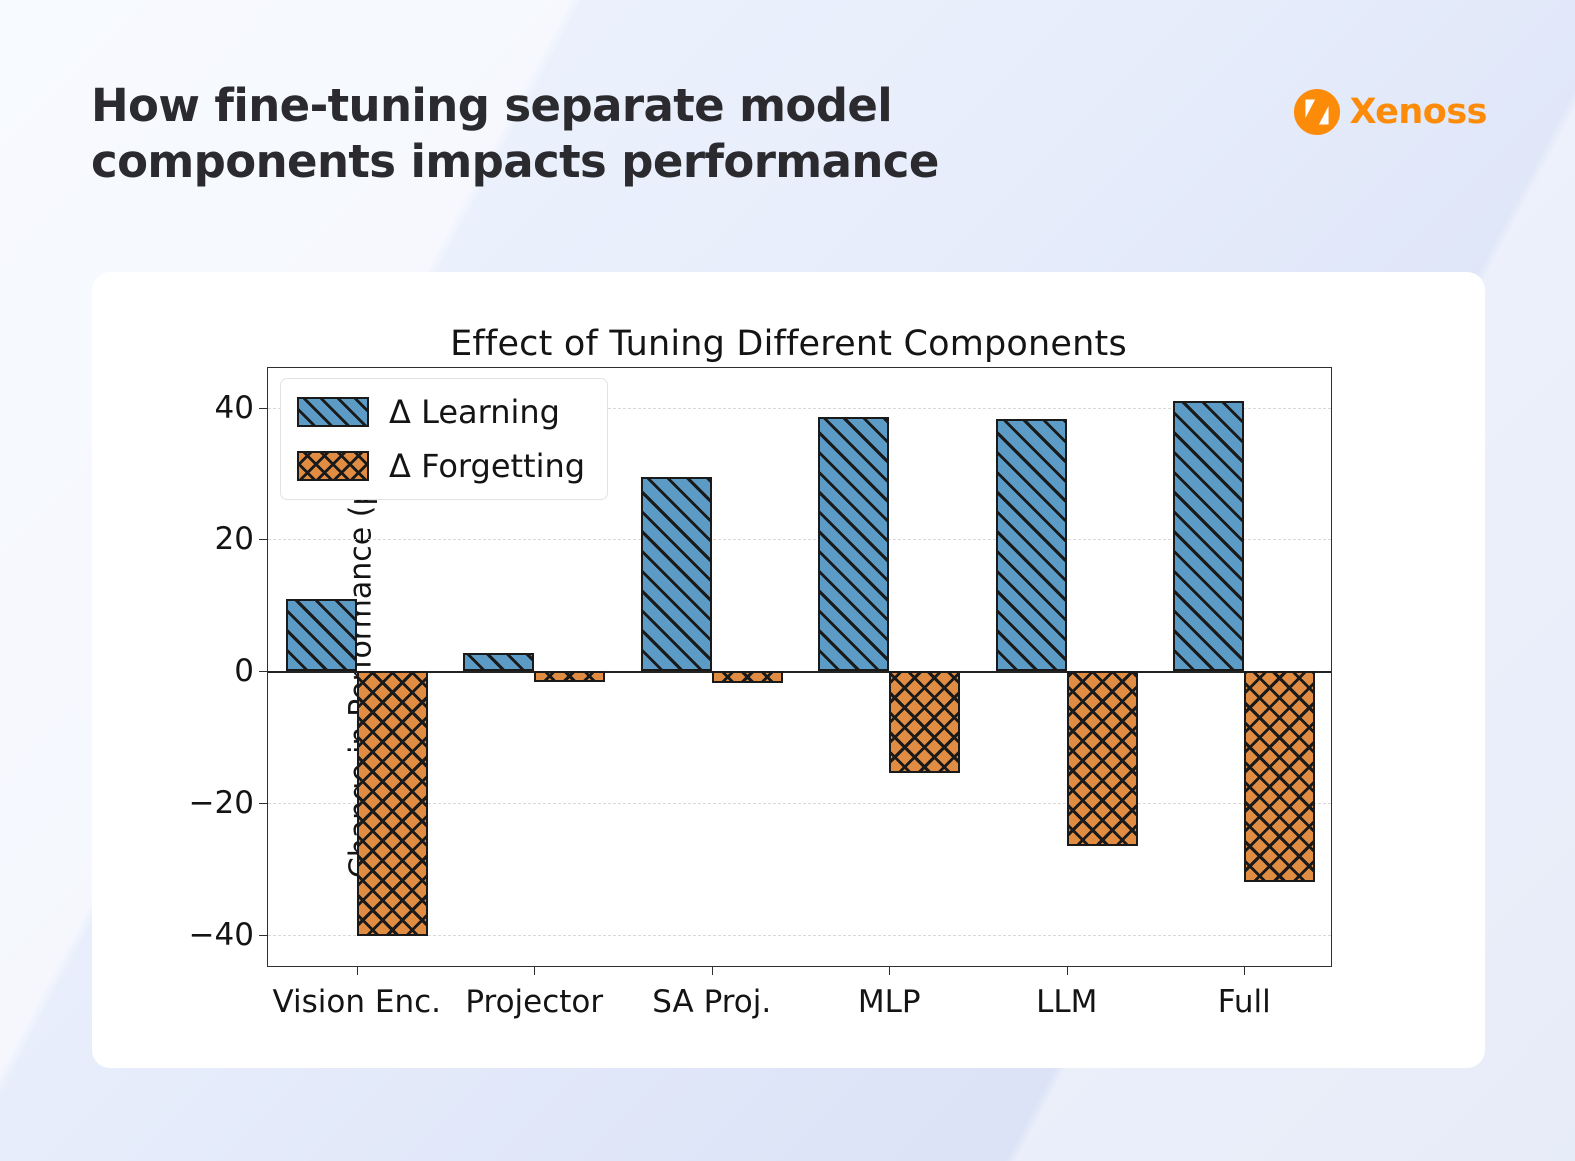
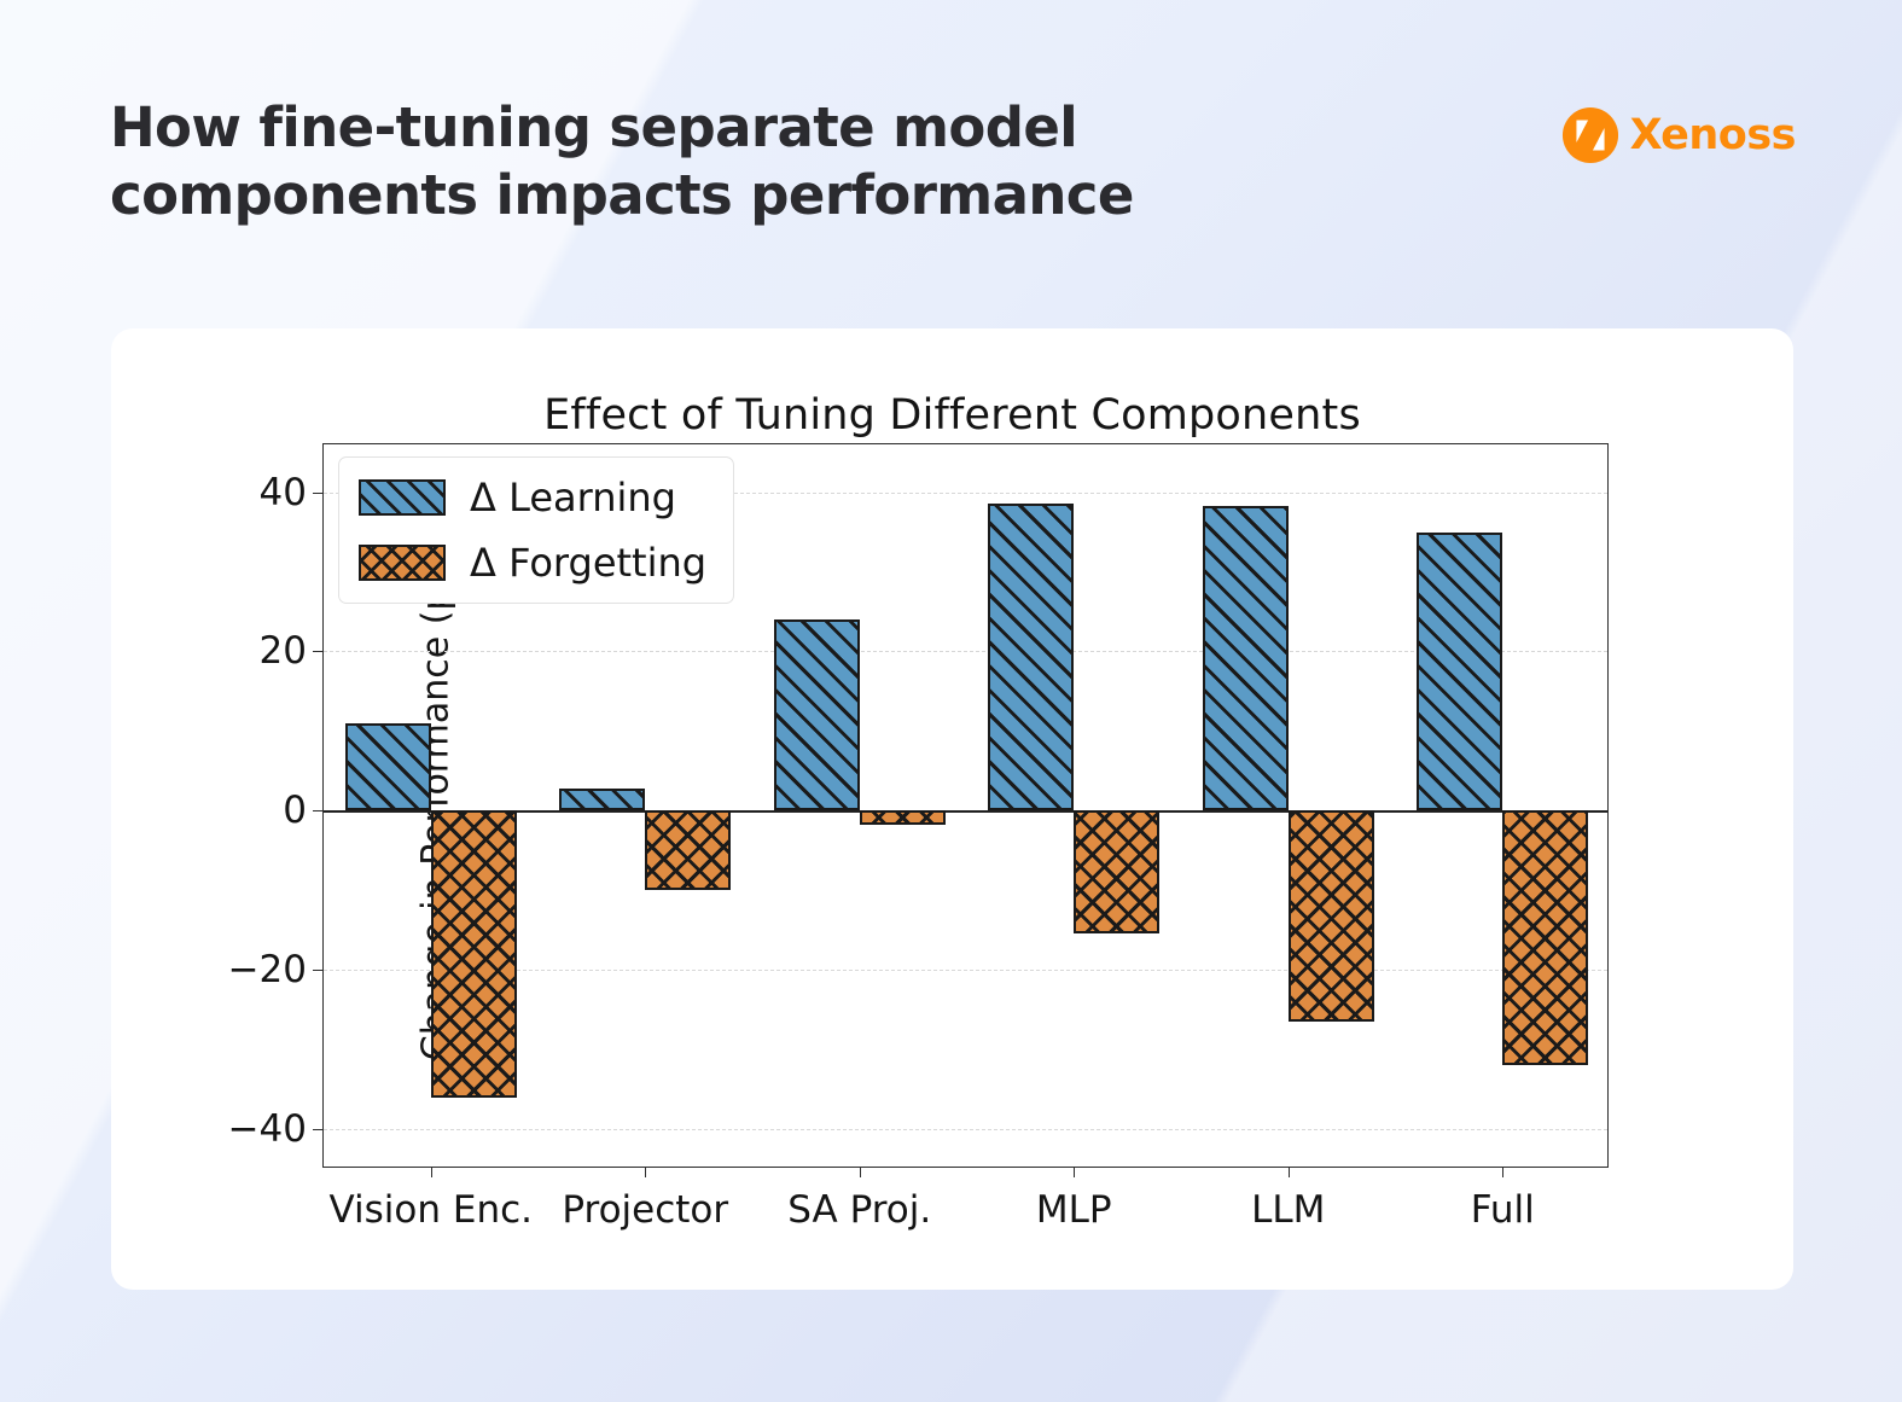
Δ Forgetting/Vision Enc.: -40 -> -36
Δ Forgetting/Projector: -2 -> -10
Δ Learning/SA Proj.: 30 -> 24
Δ Learning/Full: 41 -> 35
